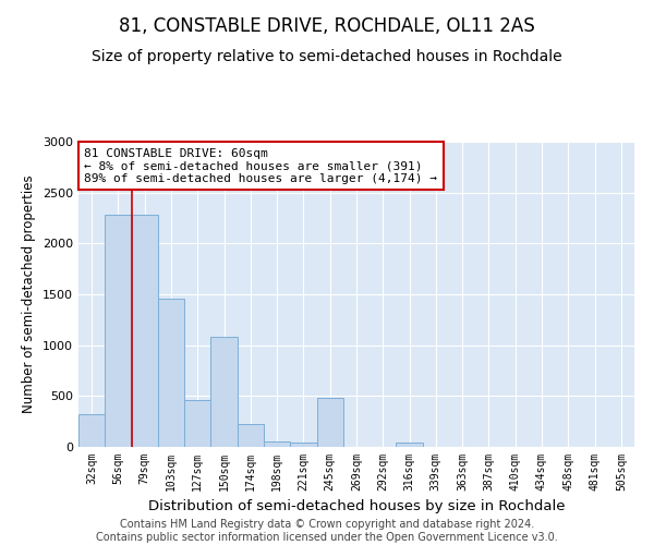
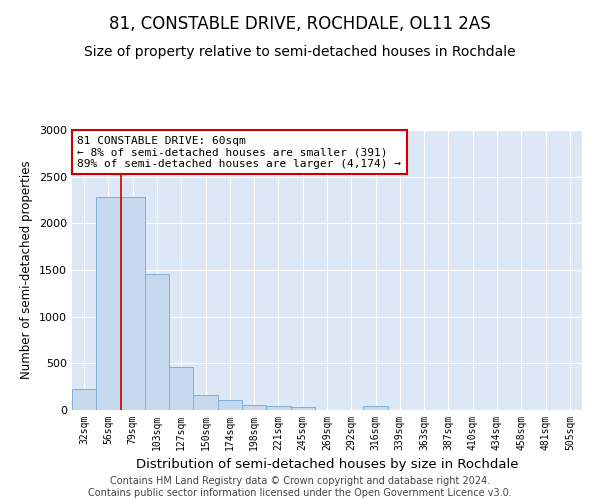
32sqm: 320 -> 220
150sqm: 1080 -> 160
174sqm: 220 -> 100
245sqm: 480 -> 40
